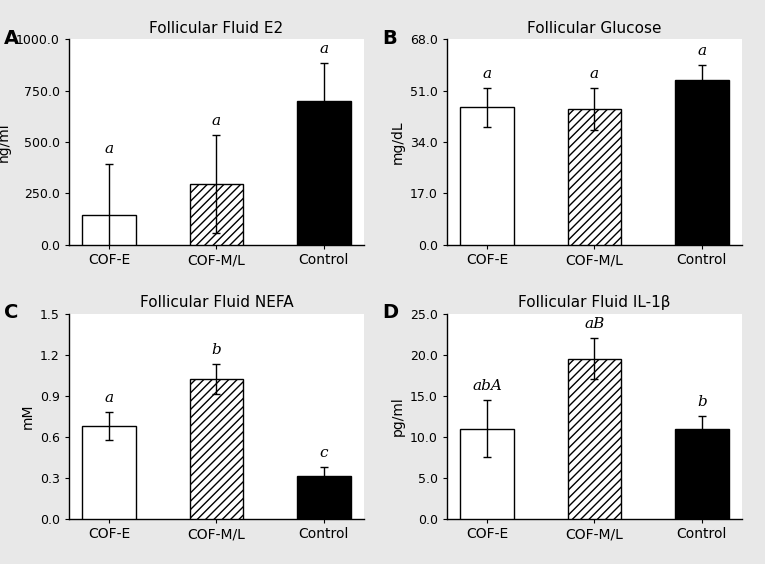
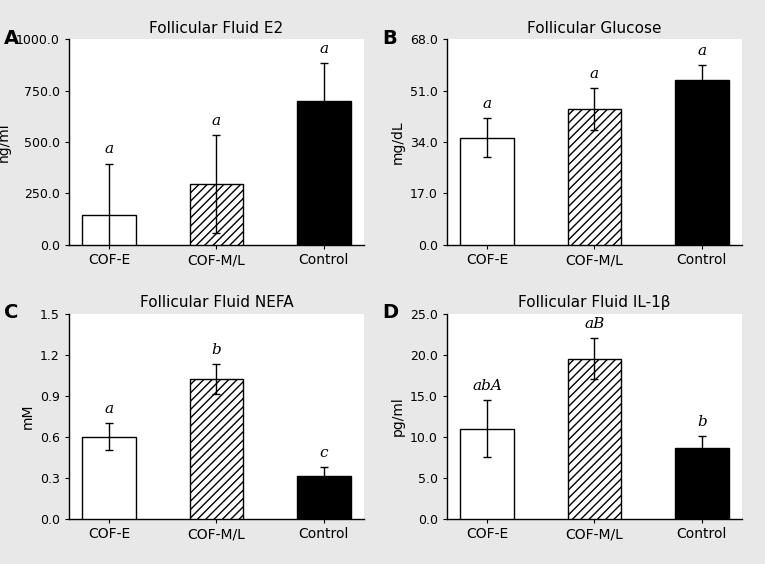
Follicular Glucose/COF-E: 45.5 -> 35.5
Follicular Fluid NEFA/COF-E: 0.68 -> 0.60
Follicular Fluid IL-1β/Control: 11.0 -> 8.6
